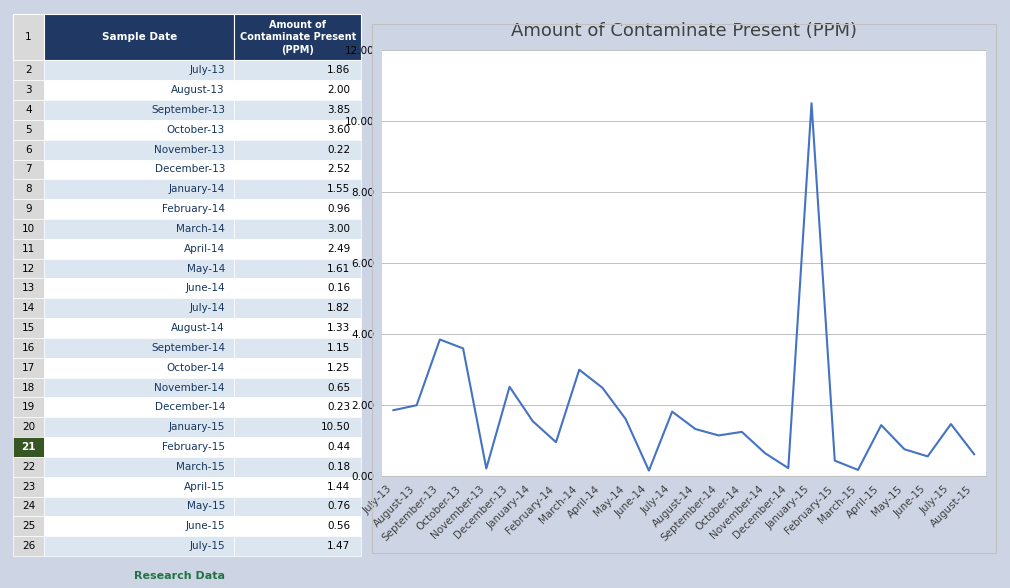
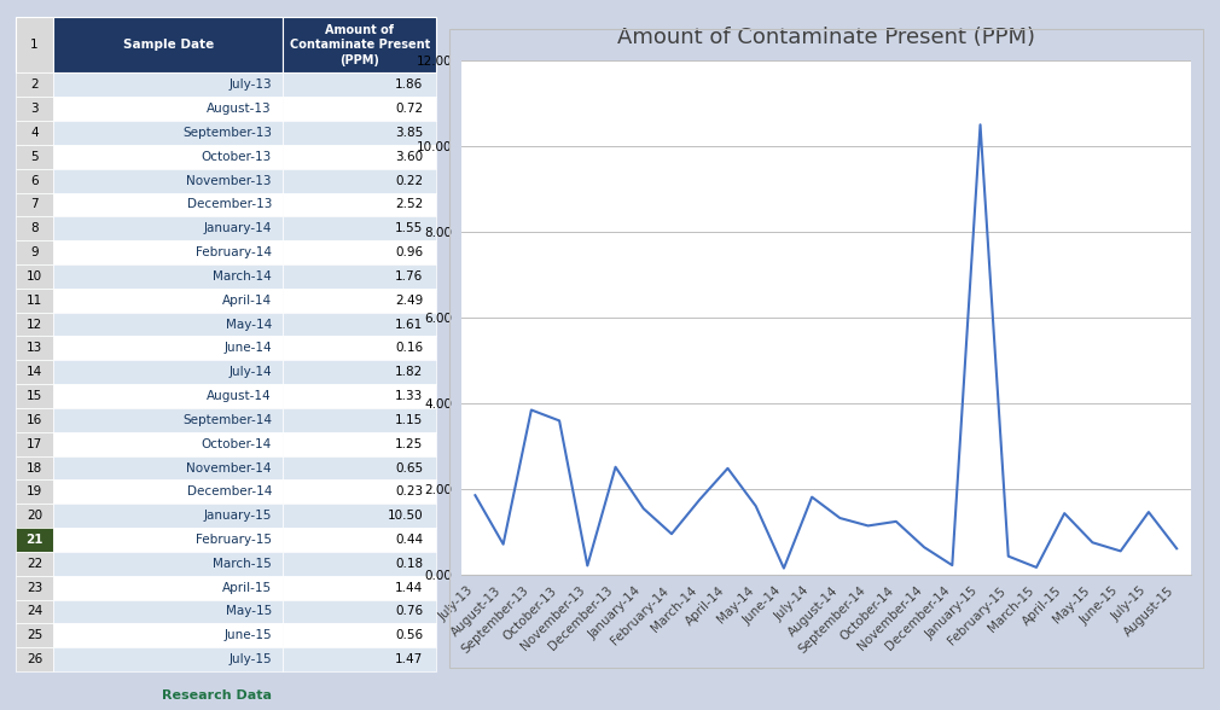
August-13: 2.00 -> 0.72
March-14: 3.00 -> 1.76
